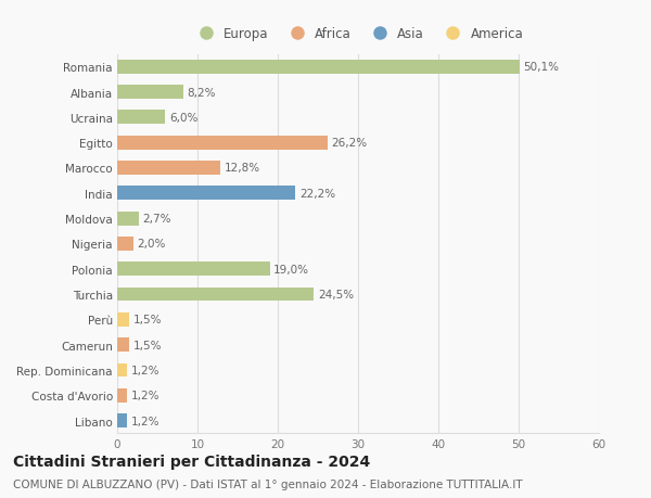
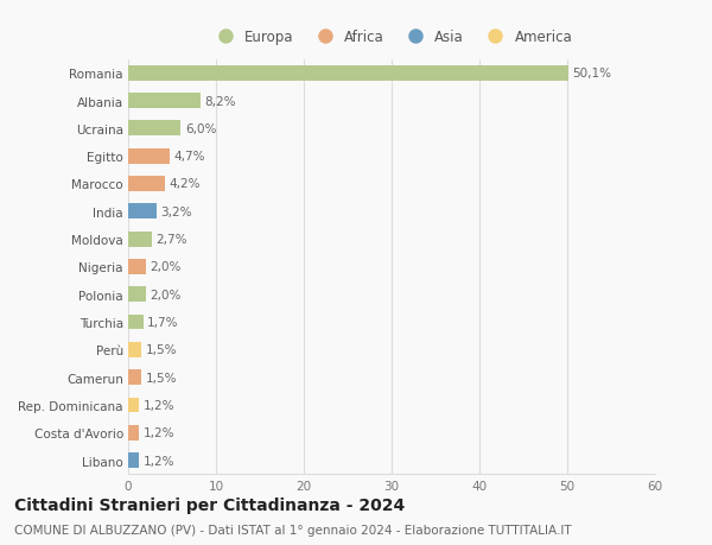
Egitto: 26,2% -> 4,7%
Marocco: 12,8% -> 4,2%
India: 22,2% -> 3,2%
Polonia: 19,0% -> 2,0%
Turchia: 24,5% -> 1,7%
